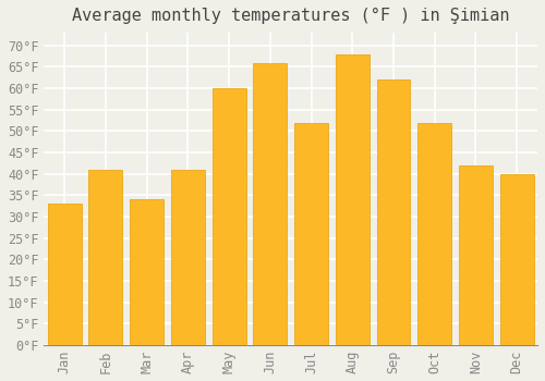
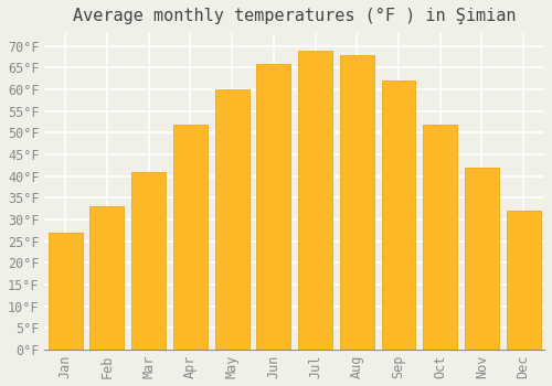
Jan: 33°F -> 27°F
Feb: 41°F -> 33°F
Mar: 34°F -> 41°F
Apr: 41°F -> 52°F
Jul: 52°F -> 69°F
Dec: 40°F -> 32°F
